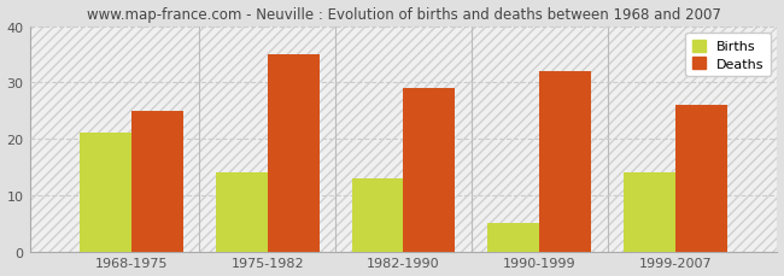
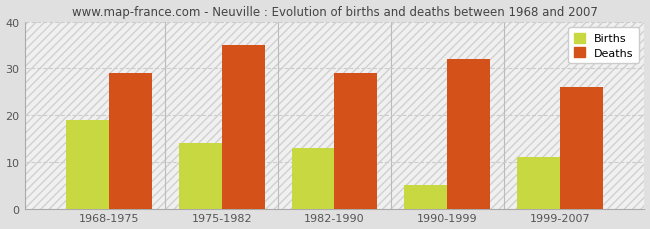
Births/1968-1975: 21 -> 19
Deaths/1968-1975: 25 -> 29
Births/1999-2007: 14 -> 11
